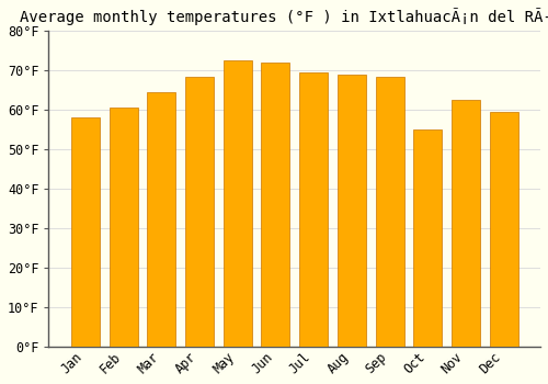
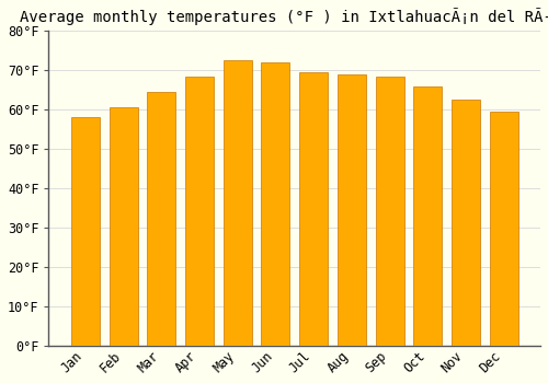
Oct: 55.0°F -> 66.0°F
